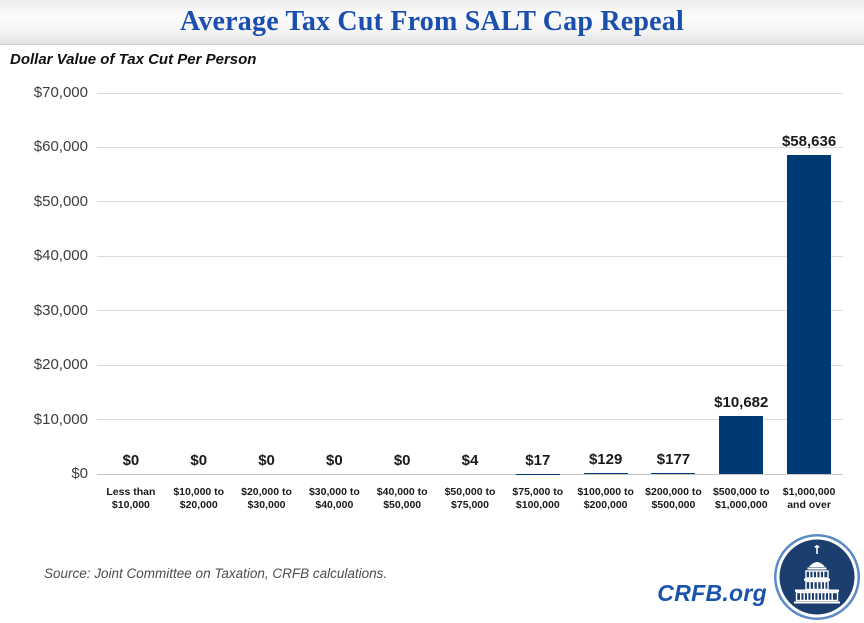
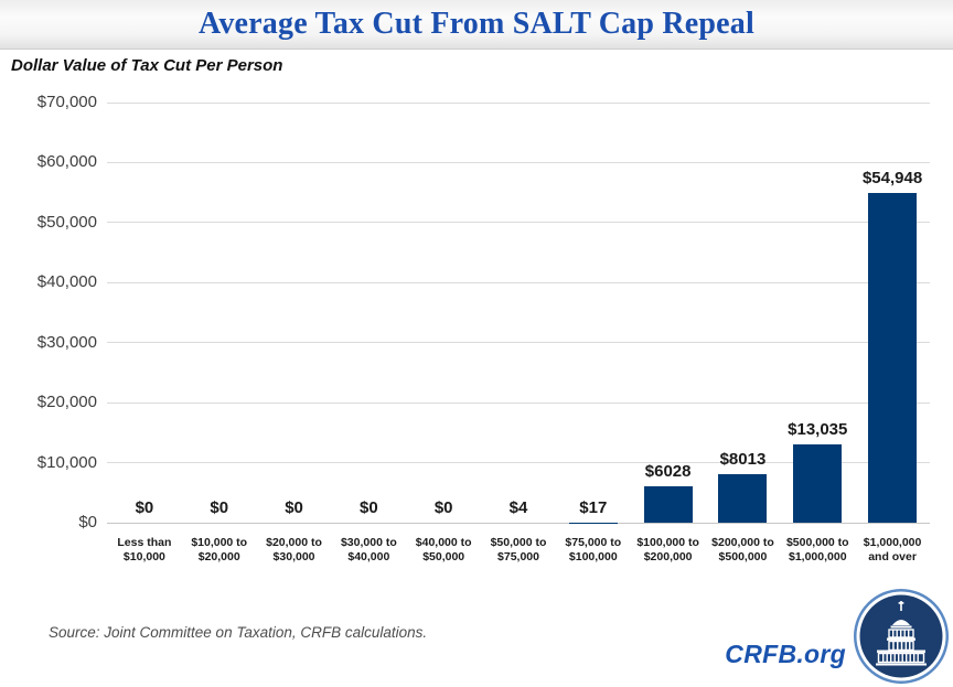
$100,000 to $200,000: $129 -> $6028
$200,000 to $500,000: $177 -> $8013
$500,000 to $1,000,000: $10,682 -> $13,035
$1,000,000 and over: $58,636 -> $54,948
